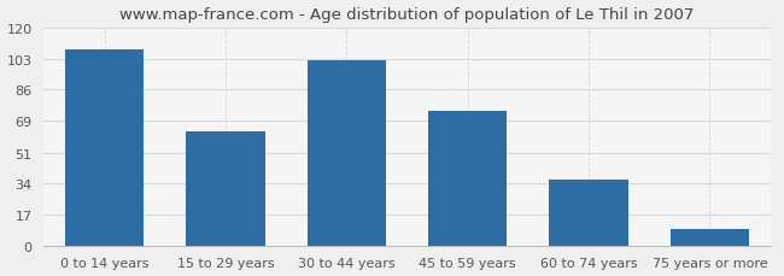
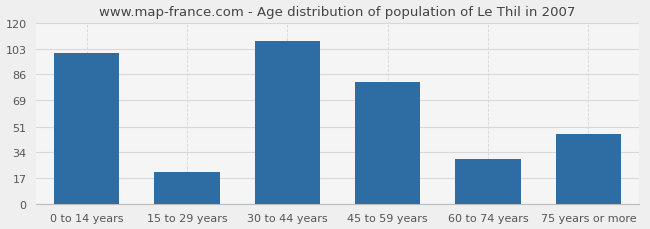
0 to 14 years: 108 -> 100
15 to 29 years: 63 -> 21
30 to 44 years: 102 -> 108
45 to 59 years: 74 -> 81
60 to 74 years: 36 -> 30
75 years or more: 9 -> 46
